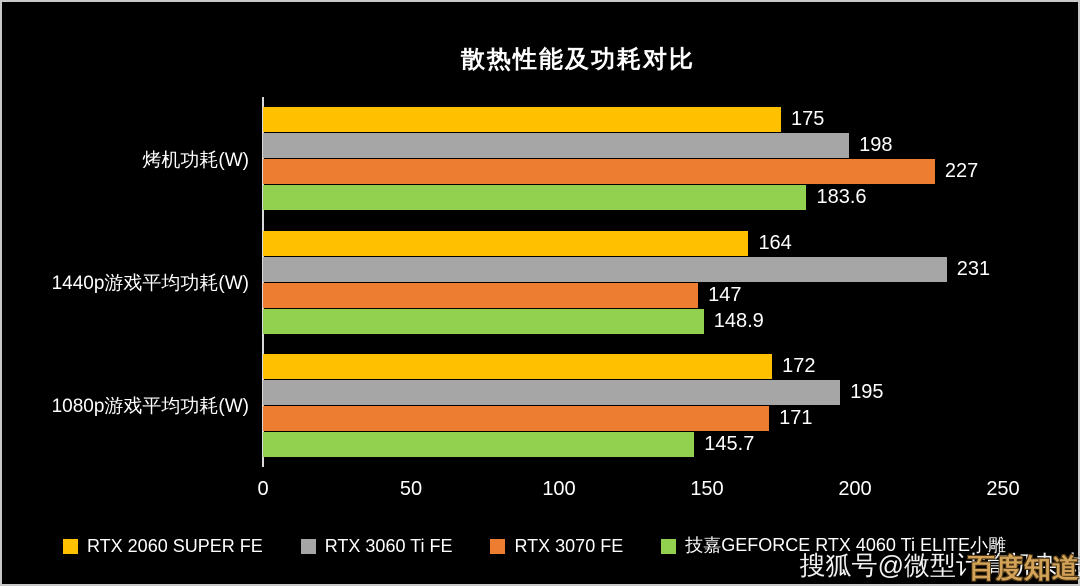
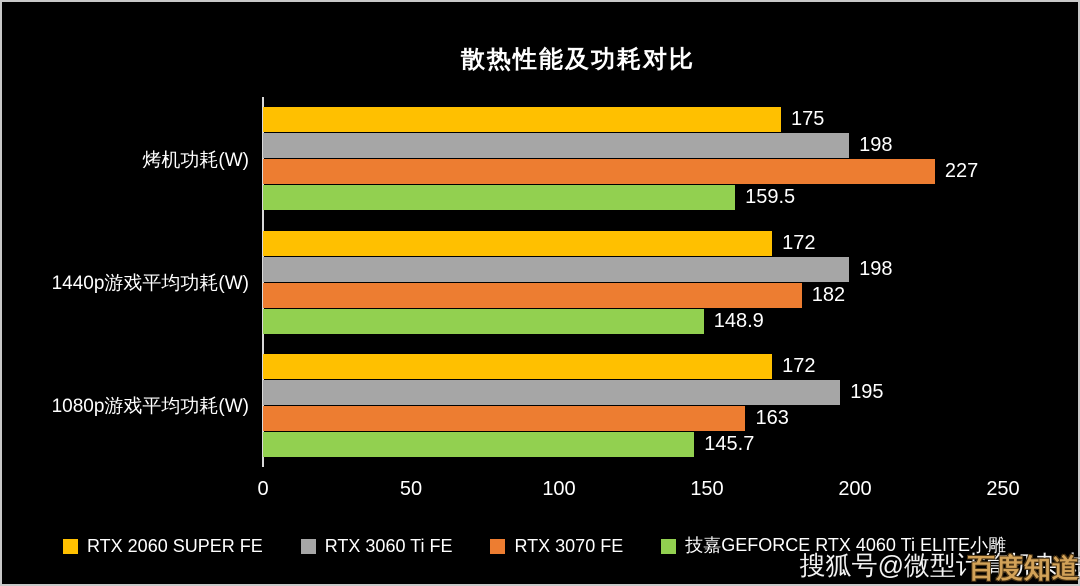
技嘉GEFORCE RTX 4060 Ti ELITE小雕/烤机功耗(W): 183.6 -> 159.5
RTX 2060 SUPER FE/1440p游戏平均功耗(W): 164 -> 172
RTX 3060 Ti FE/1440p游戏平均功耗(W): 231 -> 198
RTX 3070 FE/1440p游戏平均功耗(W): 147 -> 182
RTX 3070 FE/1080p游戏平均功耗(W): 171 -> 163
